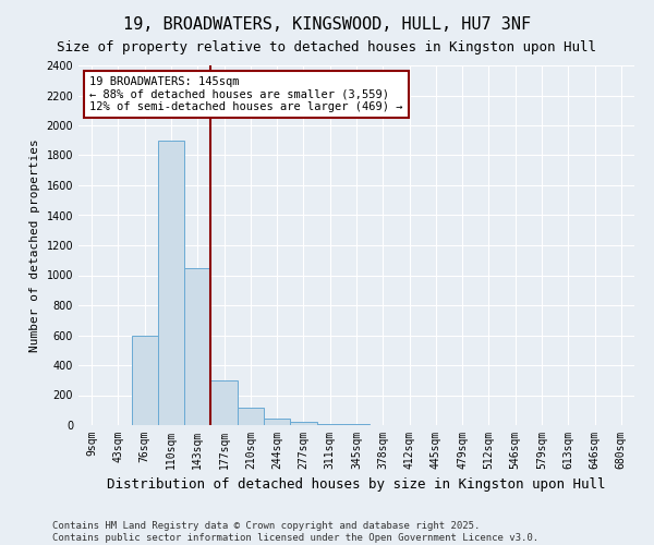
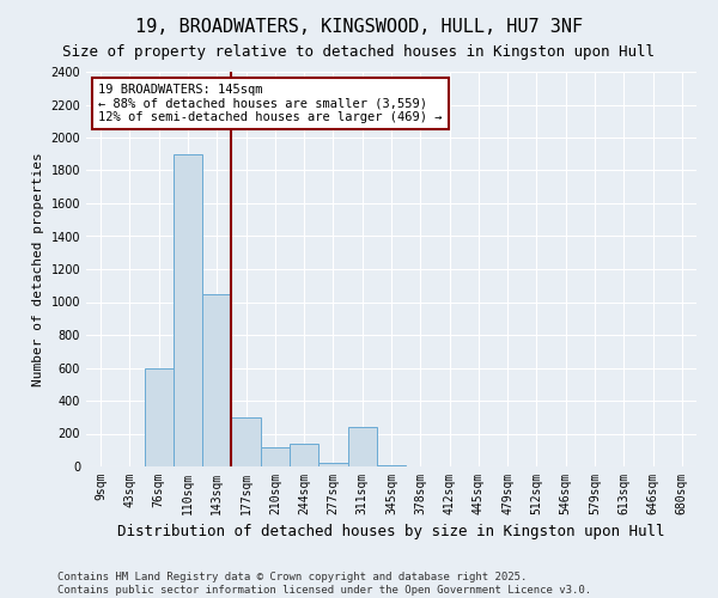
244sqm: 40 -> 140
311sqm: 10 -> 240
